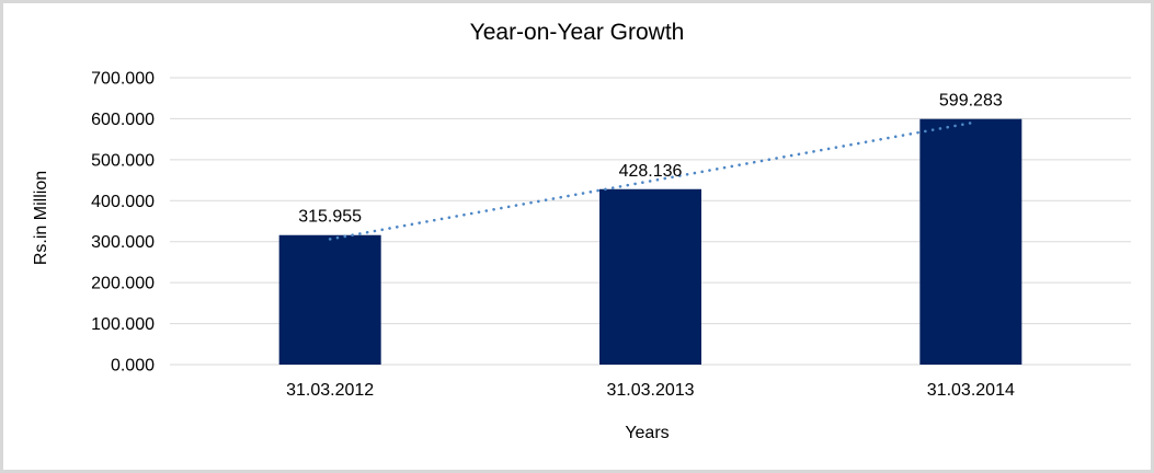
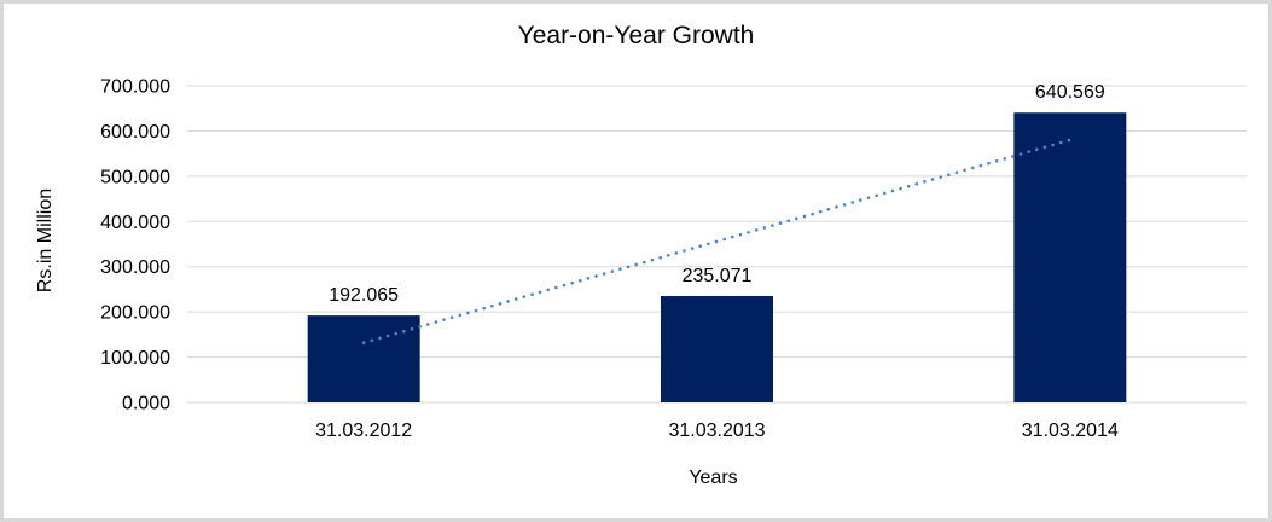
31.03.2012: 315.955 -> 192.065
31.03.2013: 428.136 -> 235.071
31.03.2014: 599.283 -> 640.569
